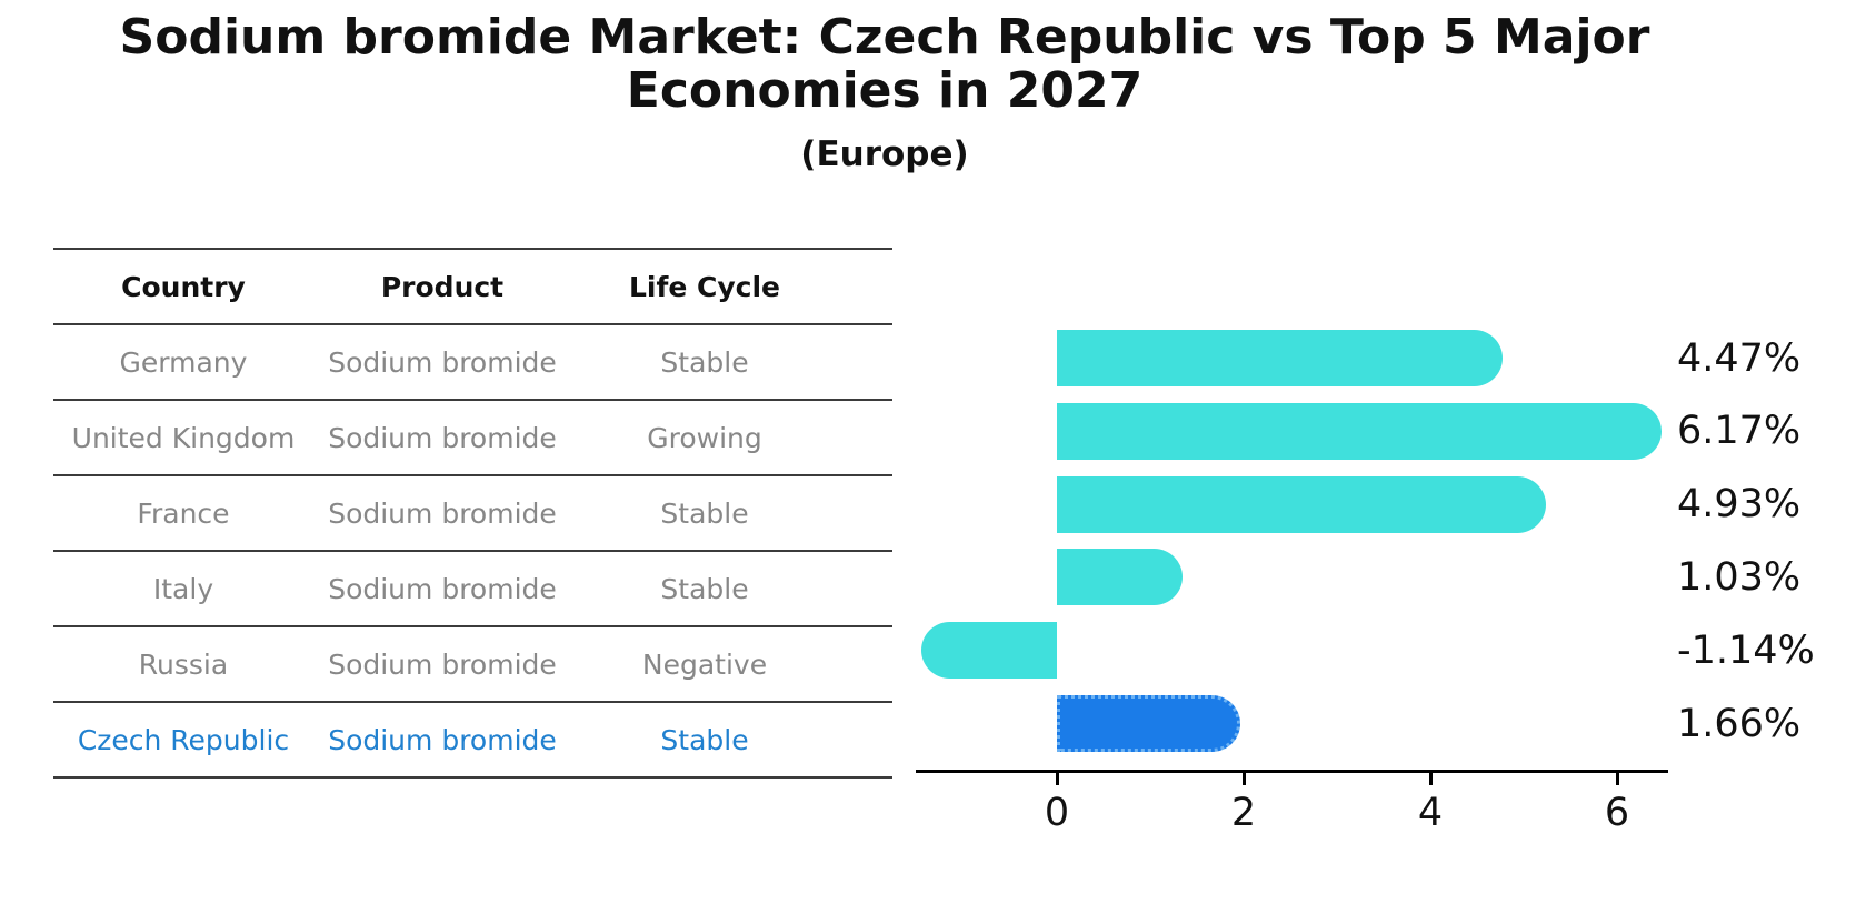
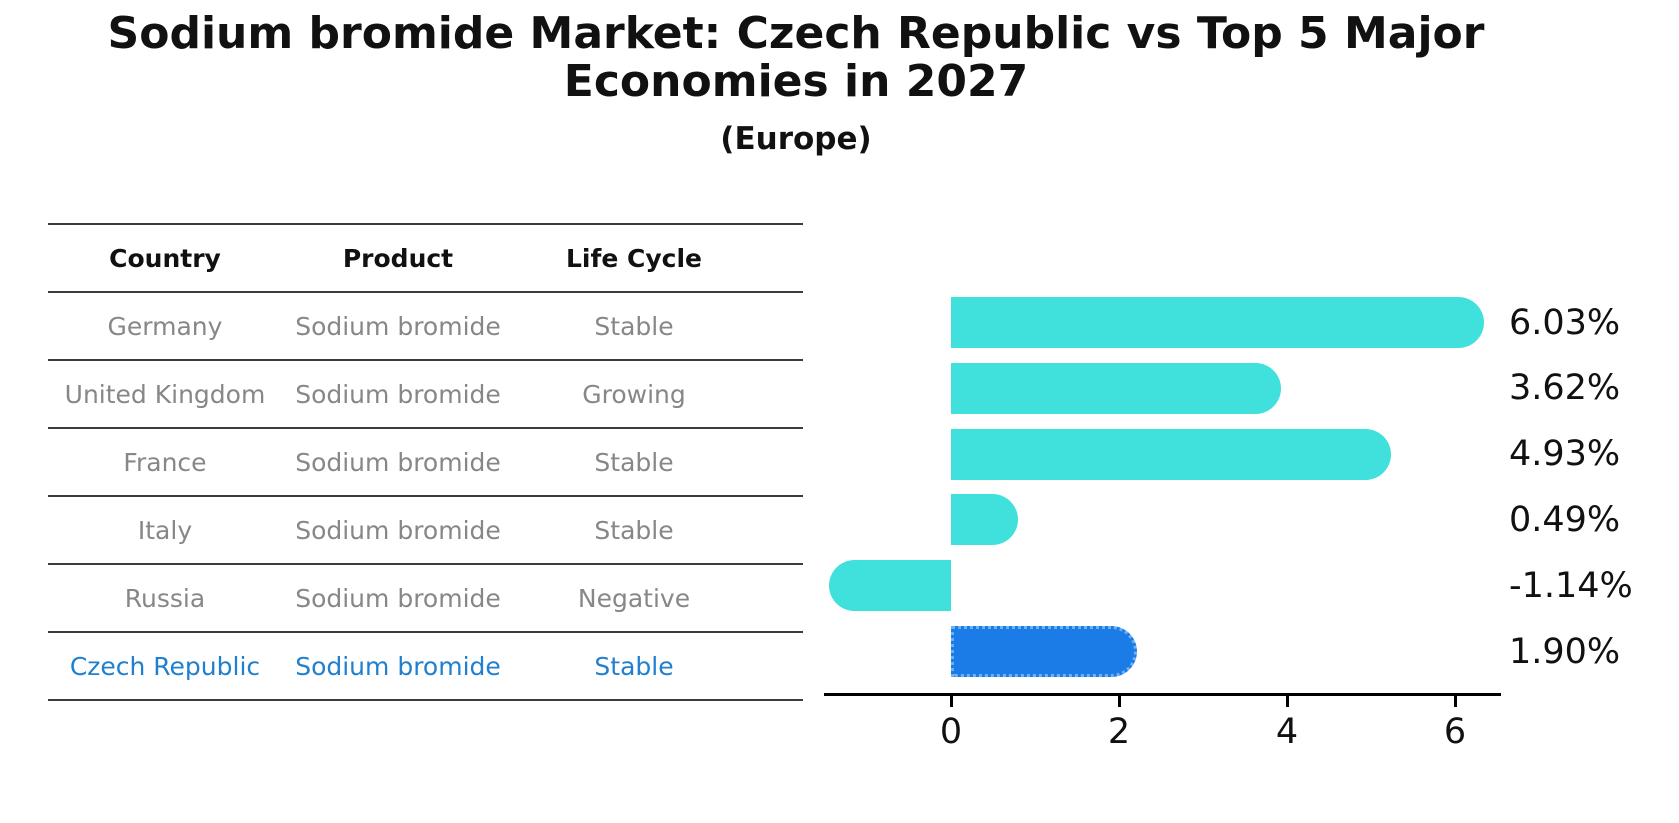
Germany: 4.47% -> 6.03%
United Kingdom: 6.17% -> 3.62%
Italy: 1.03% -> 0.49%
Czech Republic: 1.66% -> 1.90%
